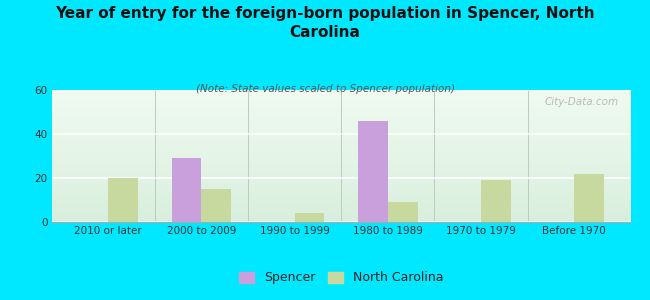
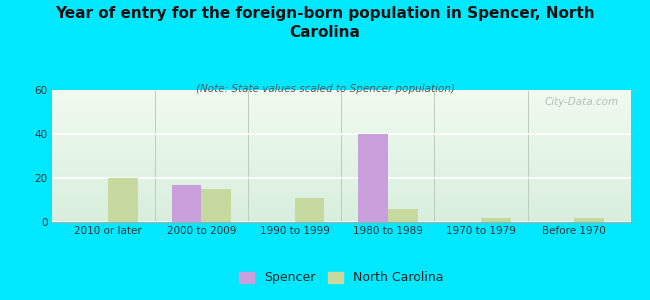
Spencer/2000 to 2009: 29 -> 17
North Carolina/1990 to 1999: 4 -> 11
Spencer/1980 to 1989: 46 -> 40
North Carolina/1980 to 1989: 9 -> 6
North Carolina/1970 to 1979: 19 -> 2
North Carolina/Before 1970: 22 -> 2
